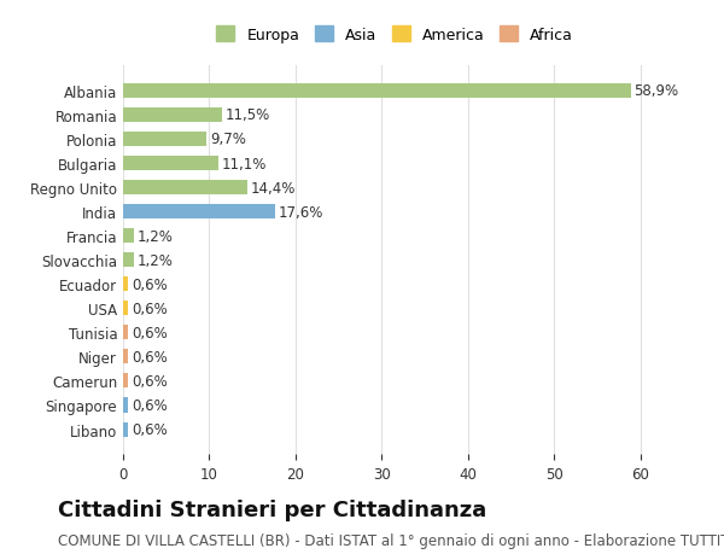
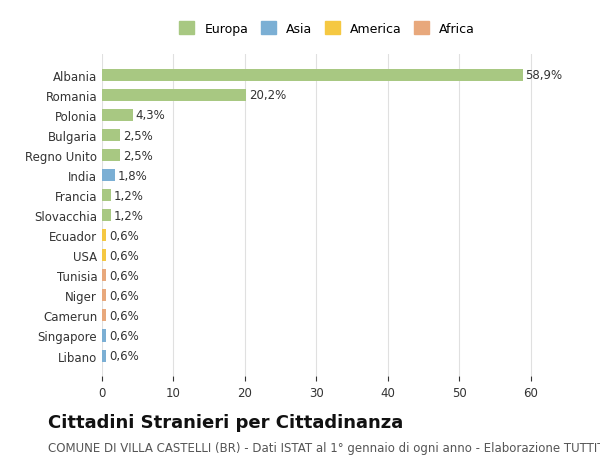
Romania: 11,5% -> 20,2%
Polonia: 9,7% -> 4,3%
Bulgaria: 11,1% -> 2,5%
Regno Unito: 14,4% -> 2,5%
India: 17,6% -> 1,8%
